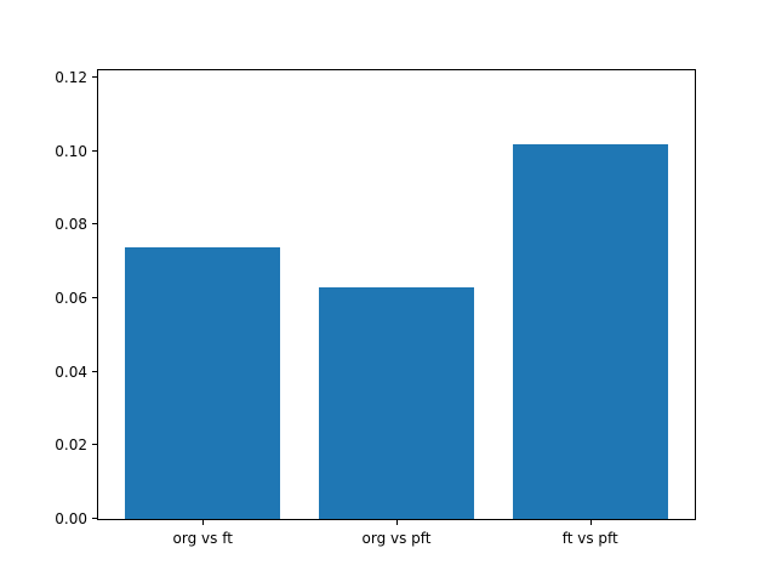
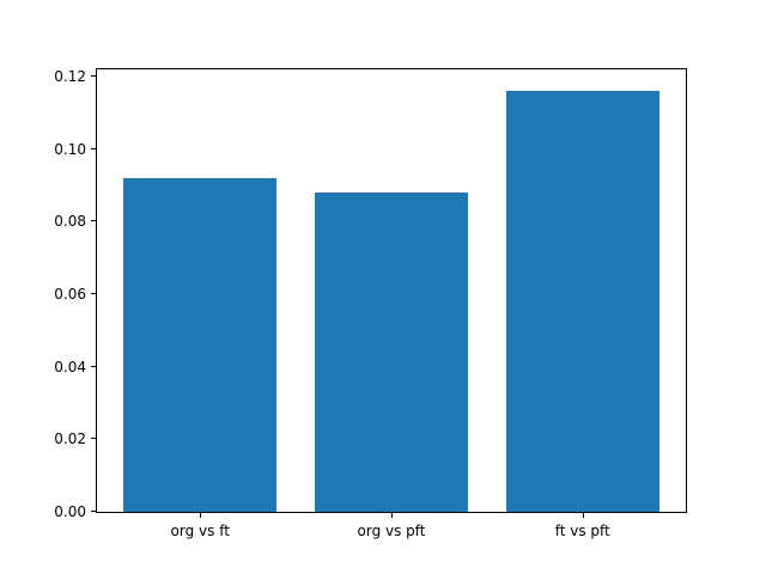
org vs ft: 0.074 -> 0.092
org vs pft: 0.063 -> 0.088
ft vs pft: 0.102 -> 0.116
